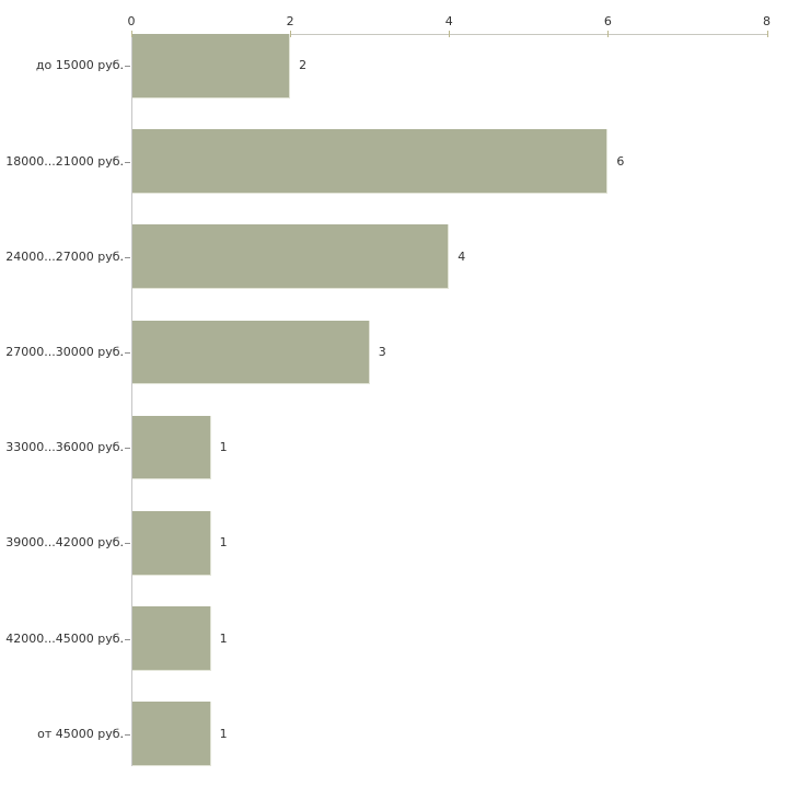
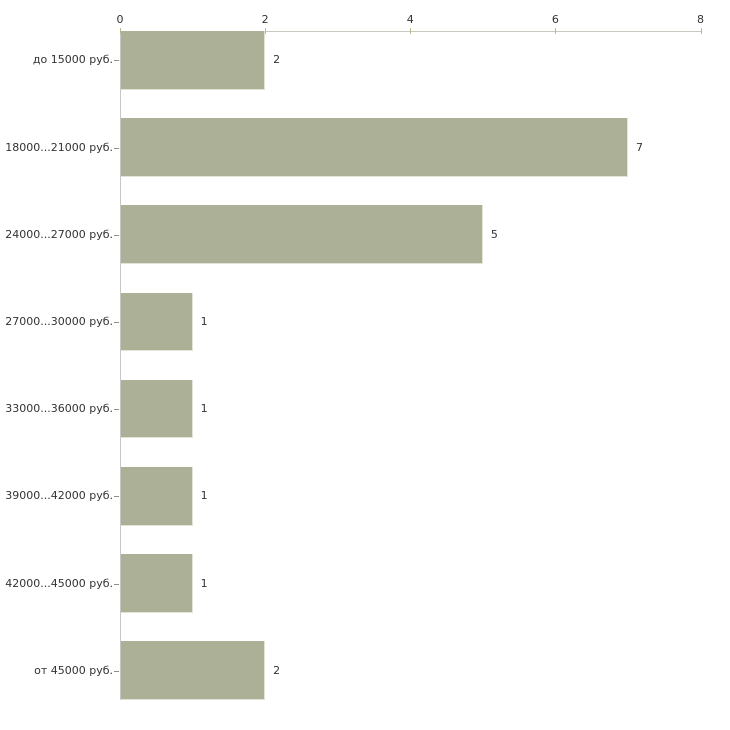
18000...21000 руб.: 6 -> 7
24000...27000 руб.: 4 -> 5
27000...30000 руб.: 3 -> 1
от 45000 руб.: 1 -> 2
